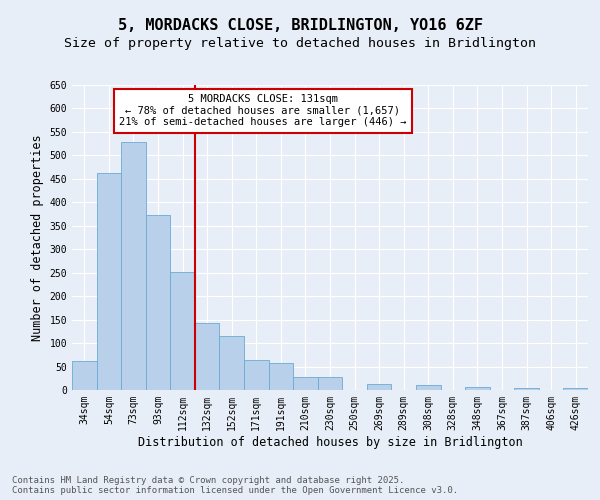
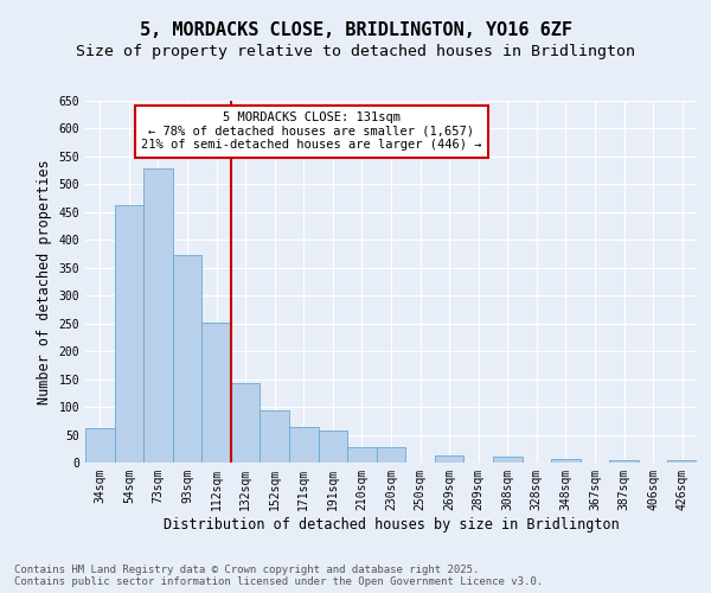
152sqm: 115 -> 93
